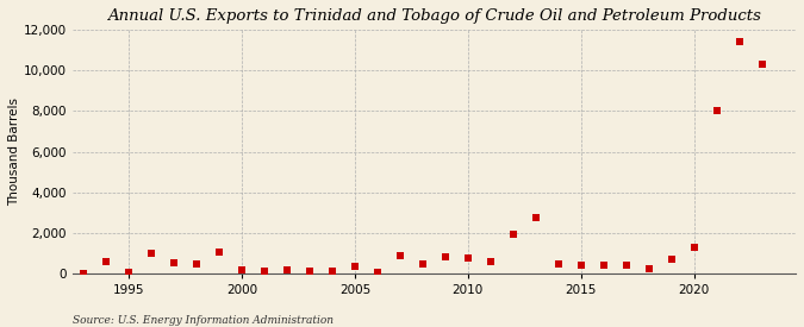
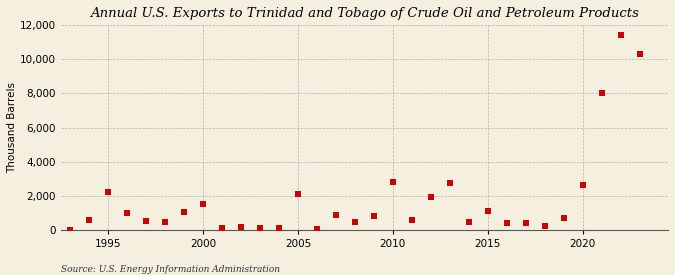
1995: 100 -> 2,200
2000: 200 -> 1,500
2005: 400 -> 2,100
2010: 800 -> 2,800
2015: 400 -> 1,100
2020: 1,200 -> 2,600
